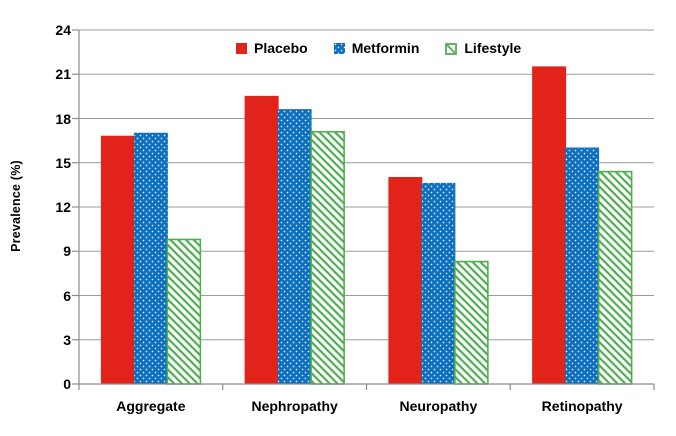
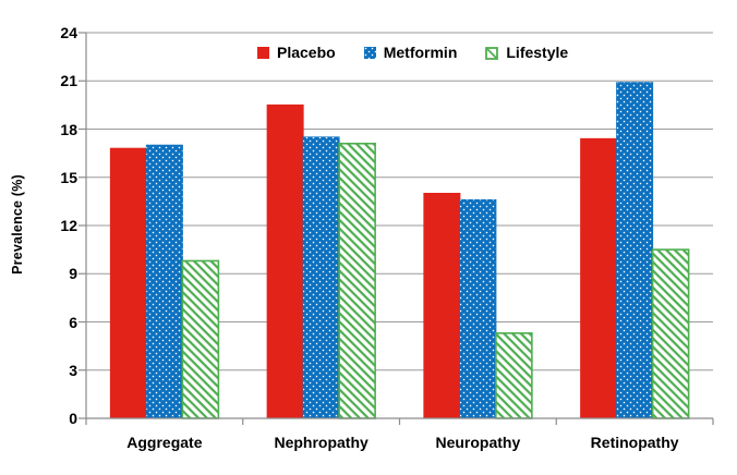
Metformin/Nephropathy: 18.6 -> 17.5
Lifestyle/Neuropathy: 8.3 -> 5.3
Placebo/Retinopathy: 21.5 -> 17.4
Metformin/Retinopathy: 16.0 -> 20.9
Lifestyle/Retinopathy: 14.4 -> 10.5
